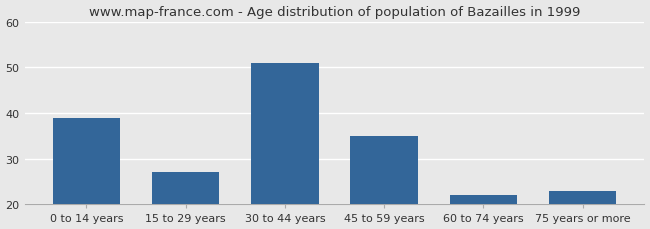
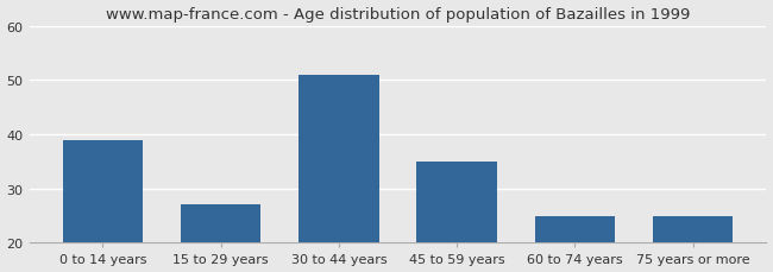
60 to 74 years: 22 -> 25
75 years or more: 23 -> 25
